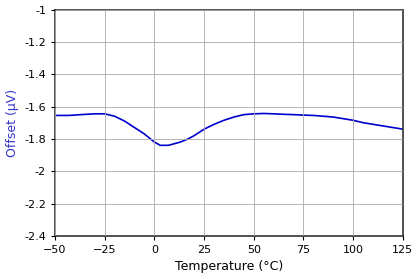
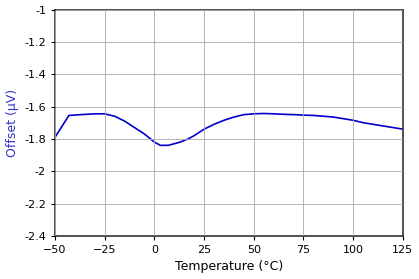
−50: -1.66 -> -1.79
